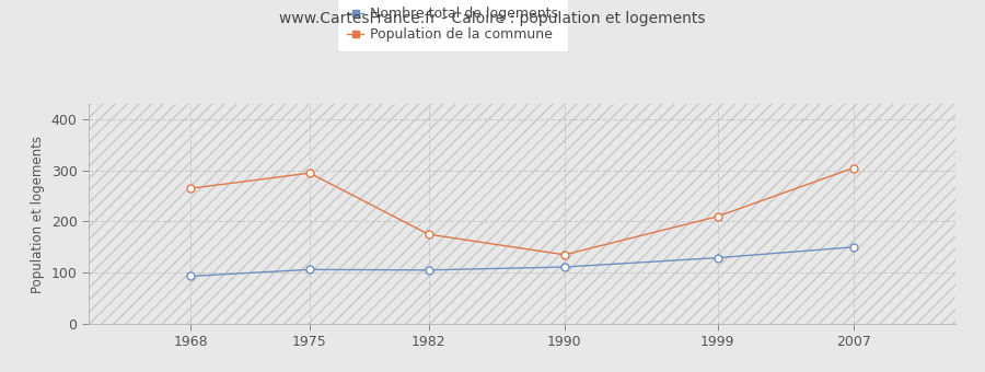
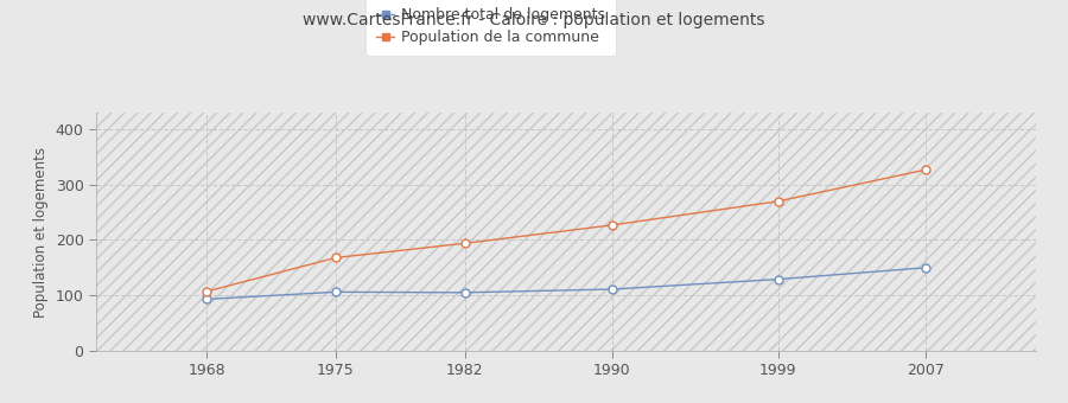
Population de la commune/1968: 265 -> 107
Population de la commune/1975: 295 -> 168
Population de la commune/1982: 175 -> 194
Population de la commune/1990: 135 -> 227
Population de la commune/1999: 210 -> 270
Population de la commune/2007: 305 -> 327
